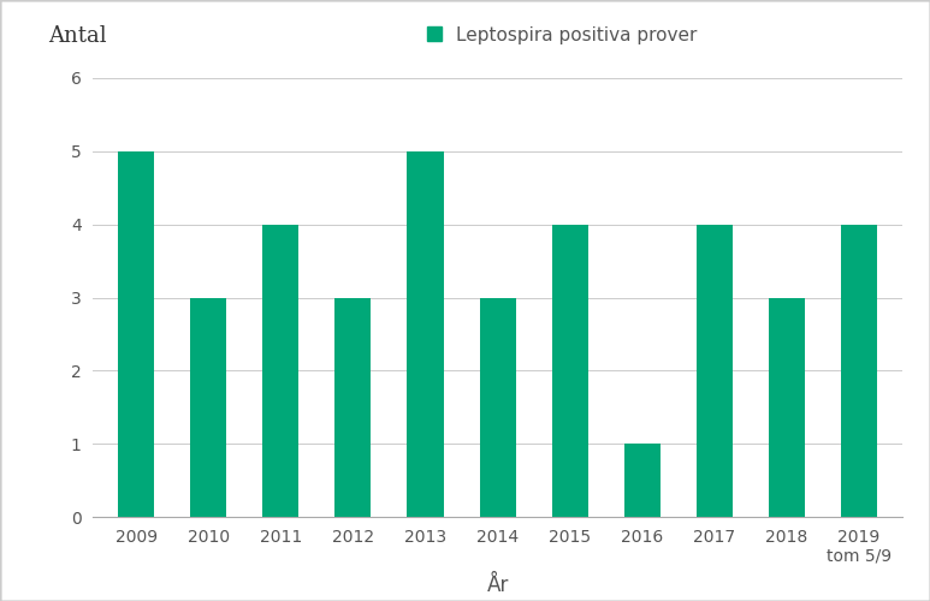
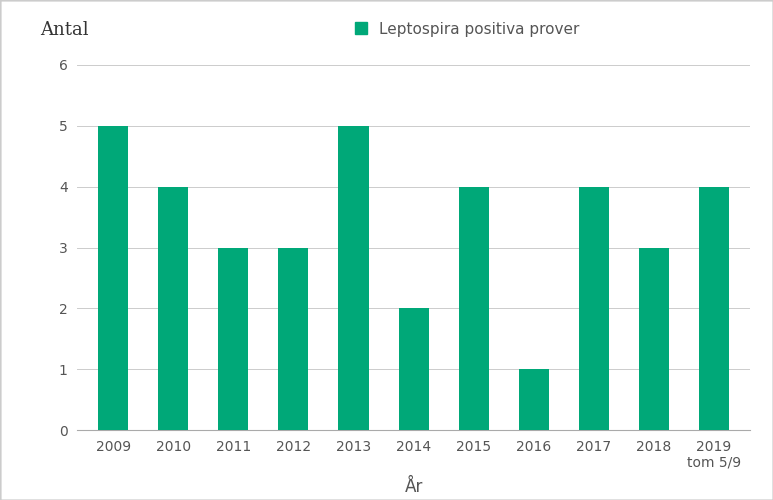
2010: 3 -> 4
2011: 4 -> 3
2014: 3 -> 2
